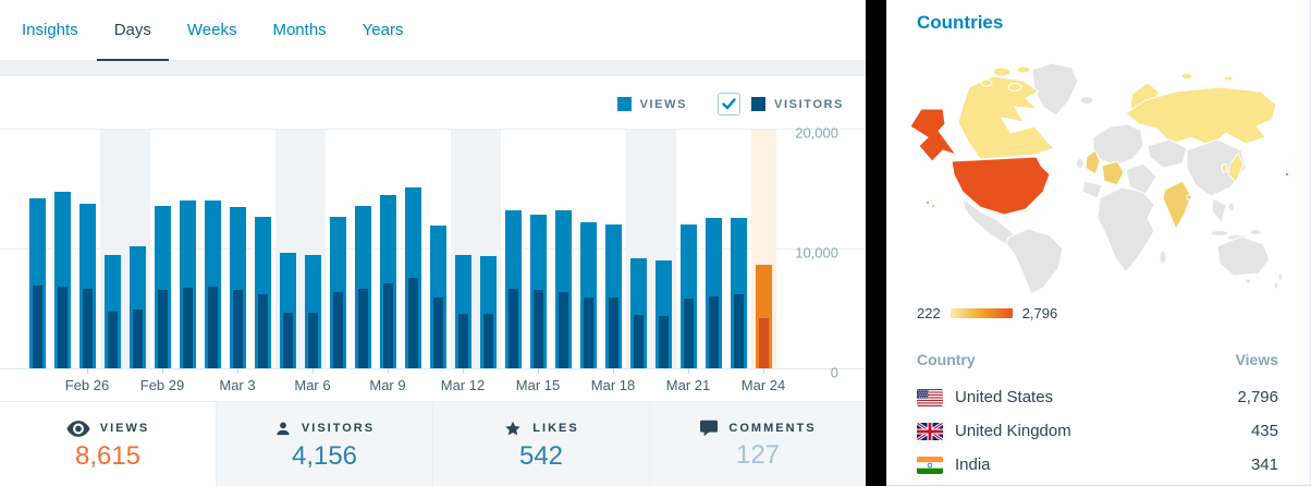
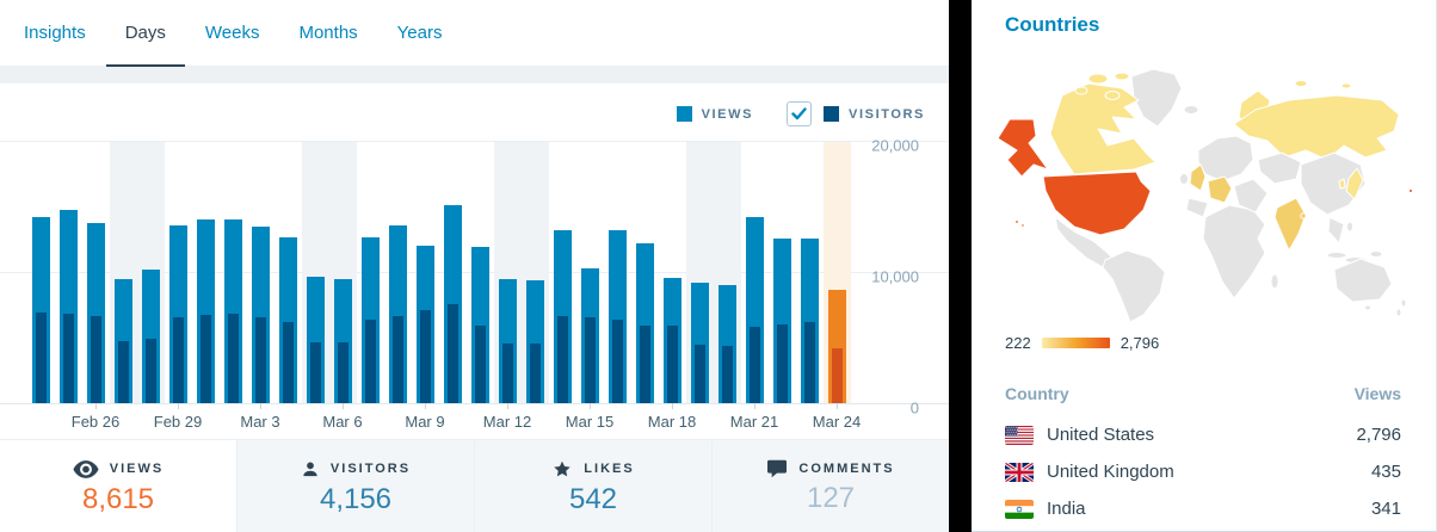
Views/Mar 9: 14400 -> 12000
Views/Mar 15: 12800 -> 10300
Views/Mar 18: 12000 -> 9500
Views/Mar 21: 12000 -> 14200
